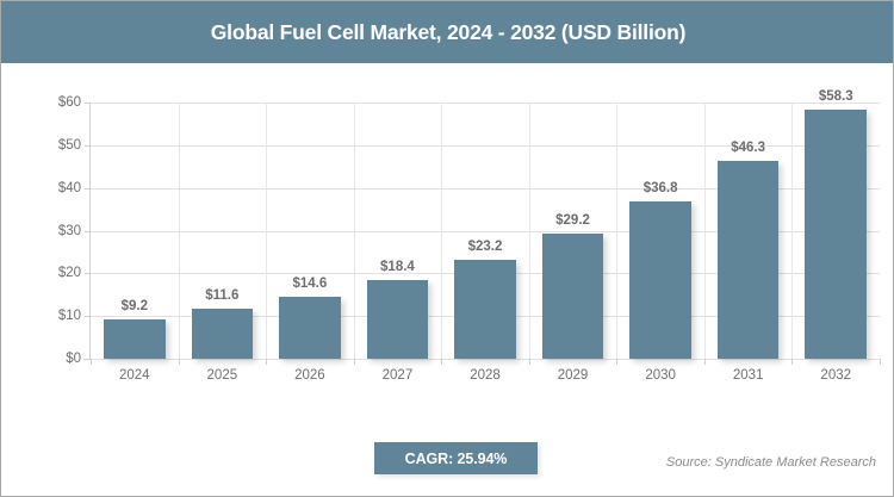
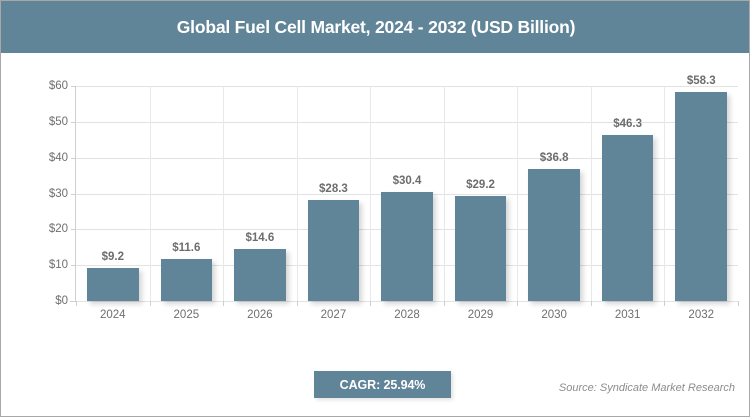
2027: $18.4 -> $28.3
2028: $23.2 -> $30.4
